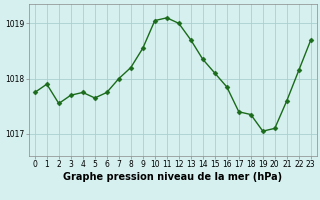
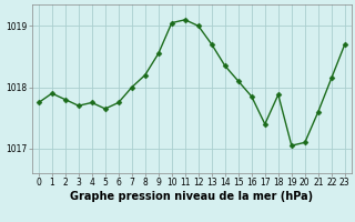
2: 1017.55 -> 1017.80
18: 1017.35 -> 1017.88
